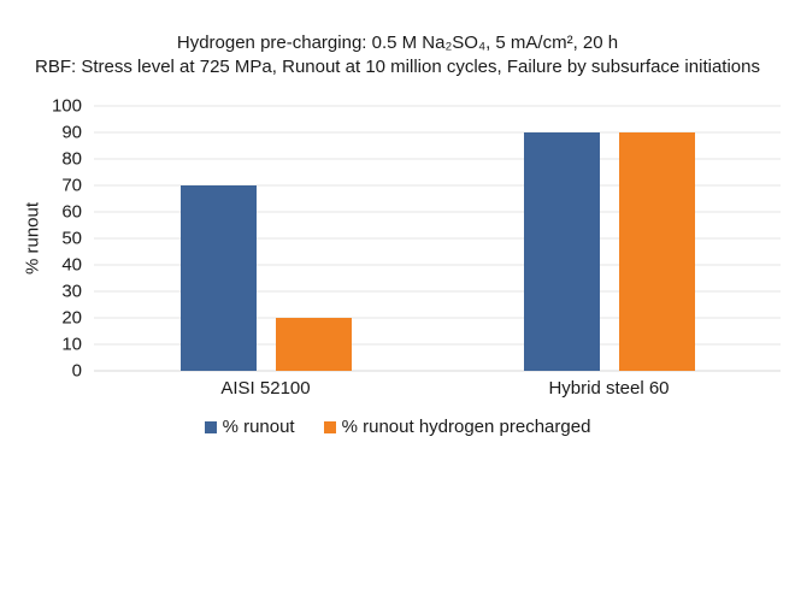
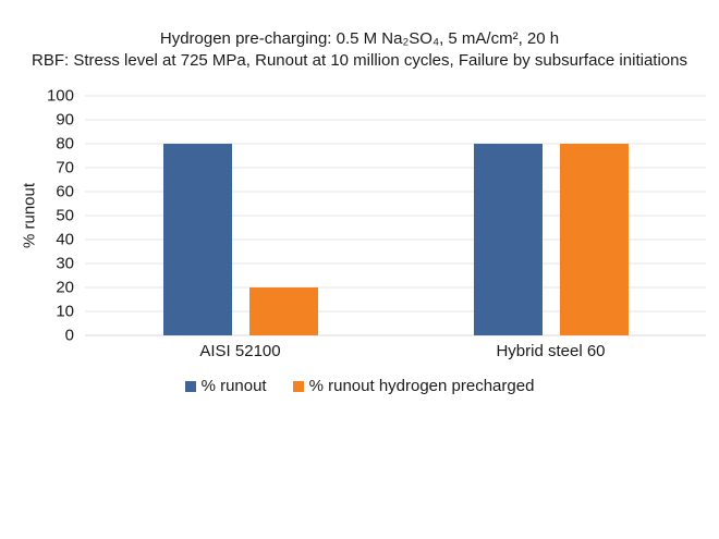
% runout/AISI 52100: 70 -> 80
% runout/Hybrid steel 60: 90 -> 80
% runout hydrogen precharged/Hybrid steel 60: 90 -> 80
